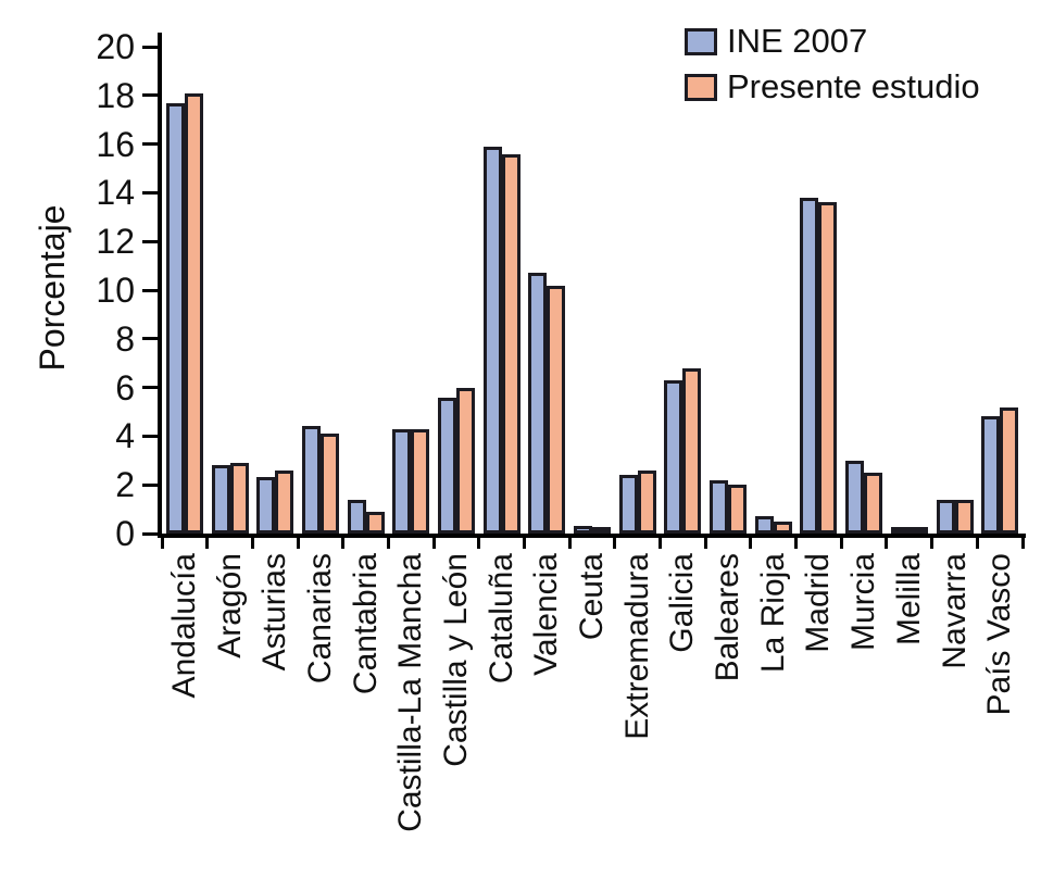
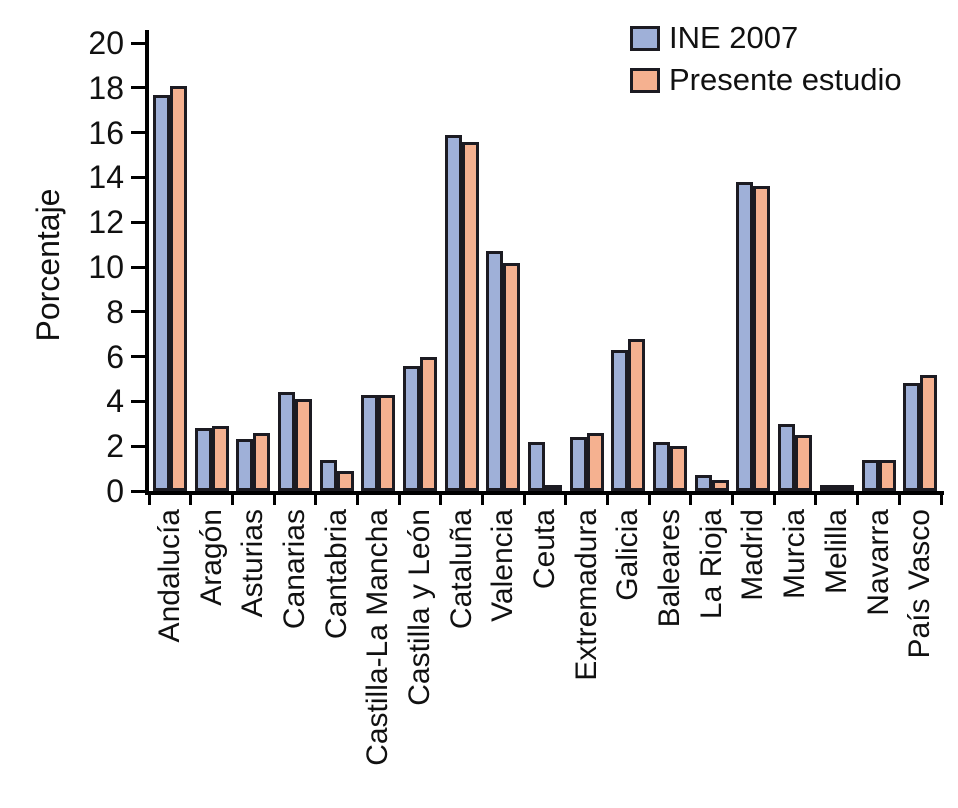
INE 2007/Ceuta: 0.3 -> 2.2
